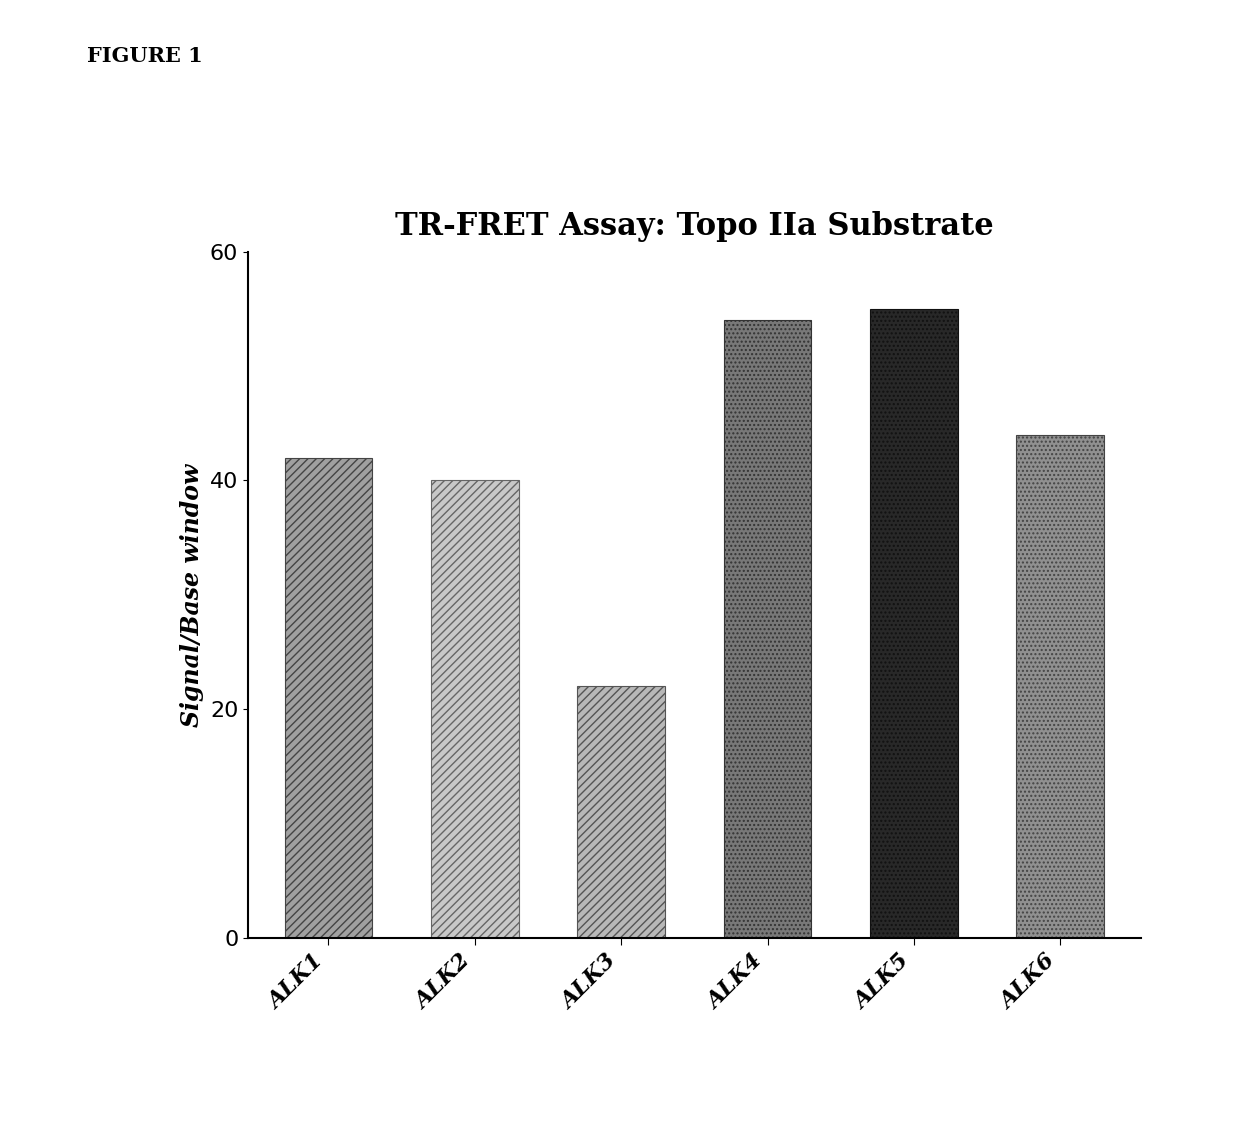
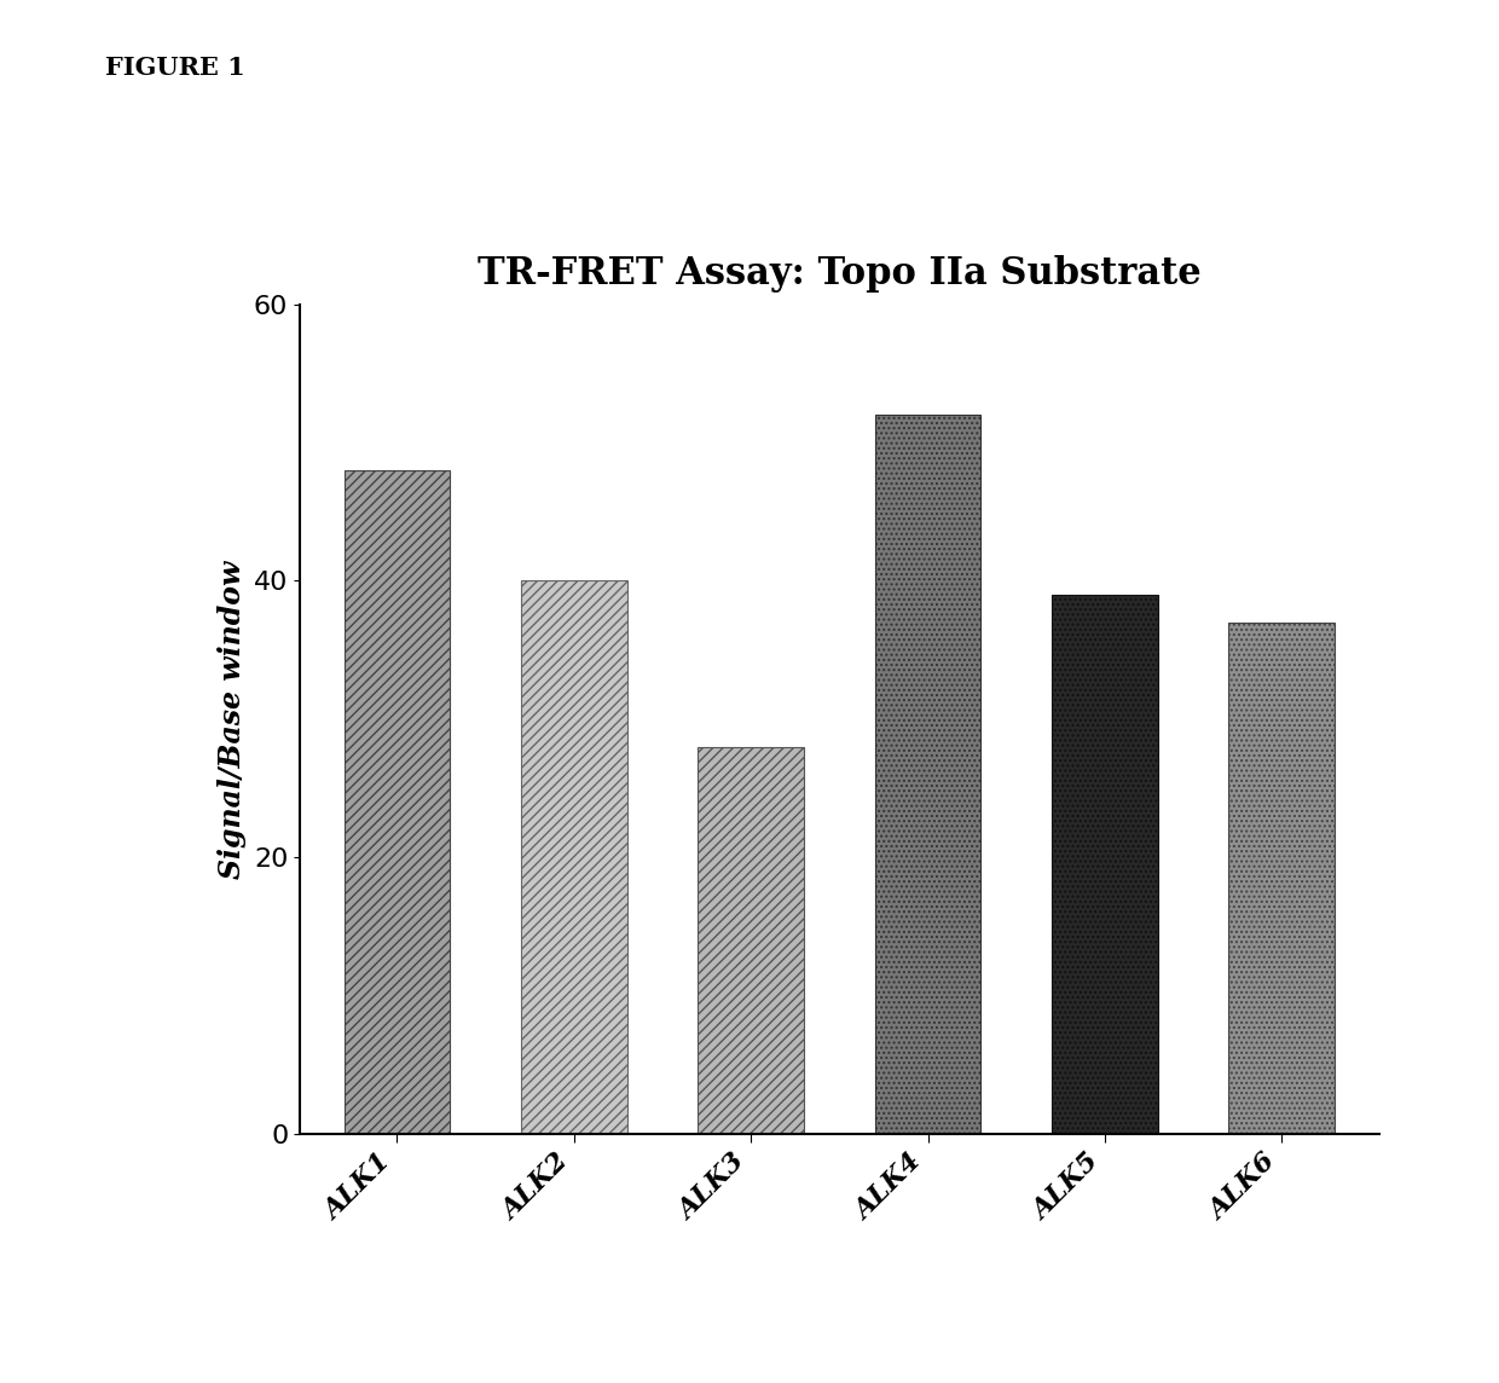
ALK1: 42 -> 48
ALK3: 22 -> 28
ALK4: 54 -> 52
ALK5: 55 -> 39
ALK6: 44 -> 37
